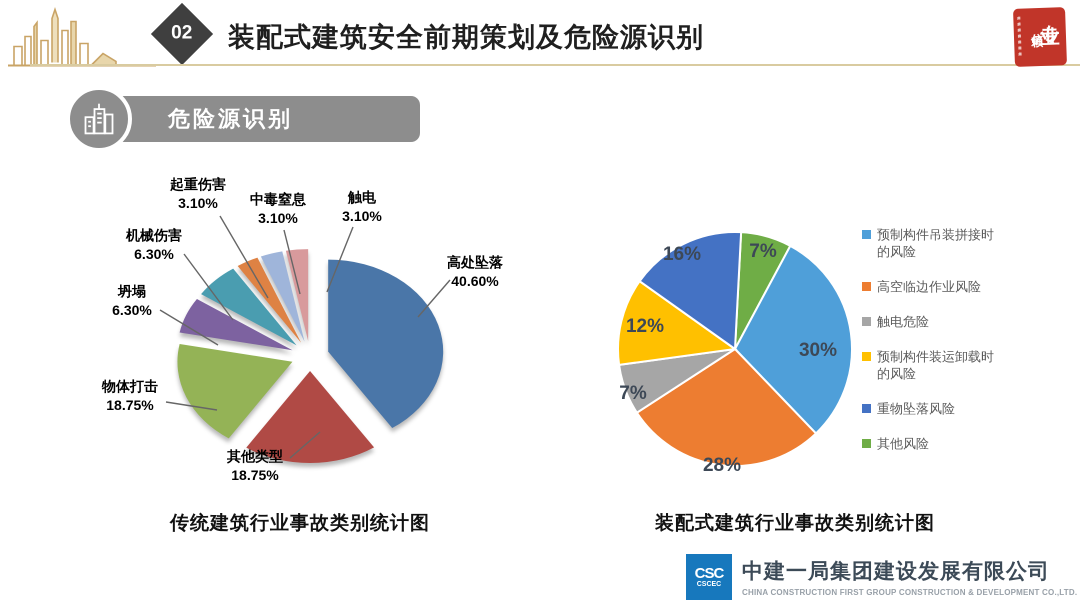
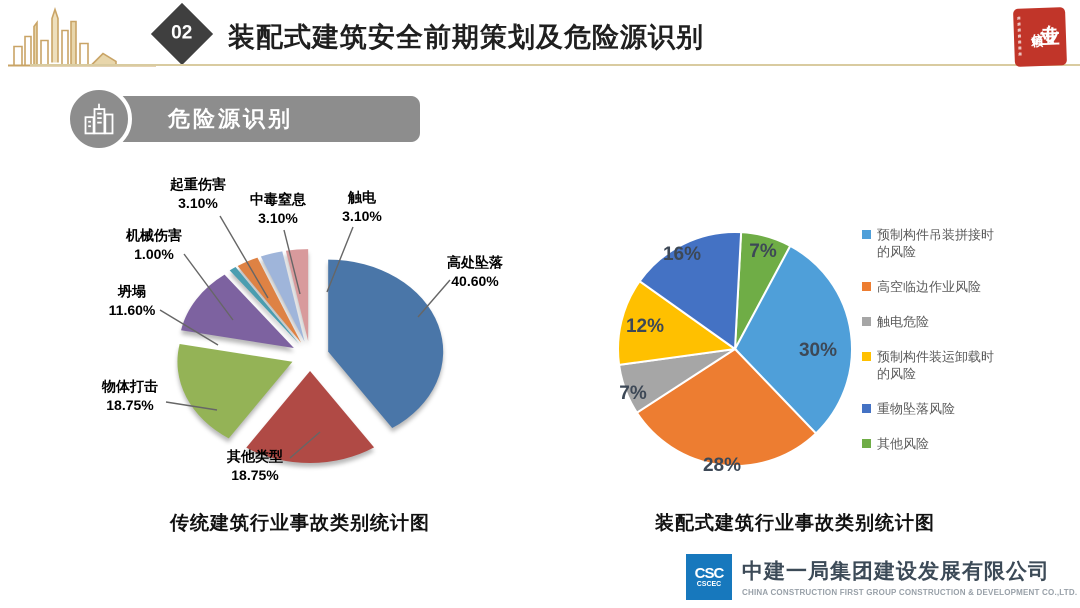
传统建筑行业事故类别统计图/坍塌: 6.30% -> 11.60%
传统建筑行业事故类别统计图/机械伤害: 6.30% -> 1.00%
